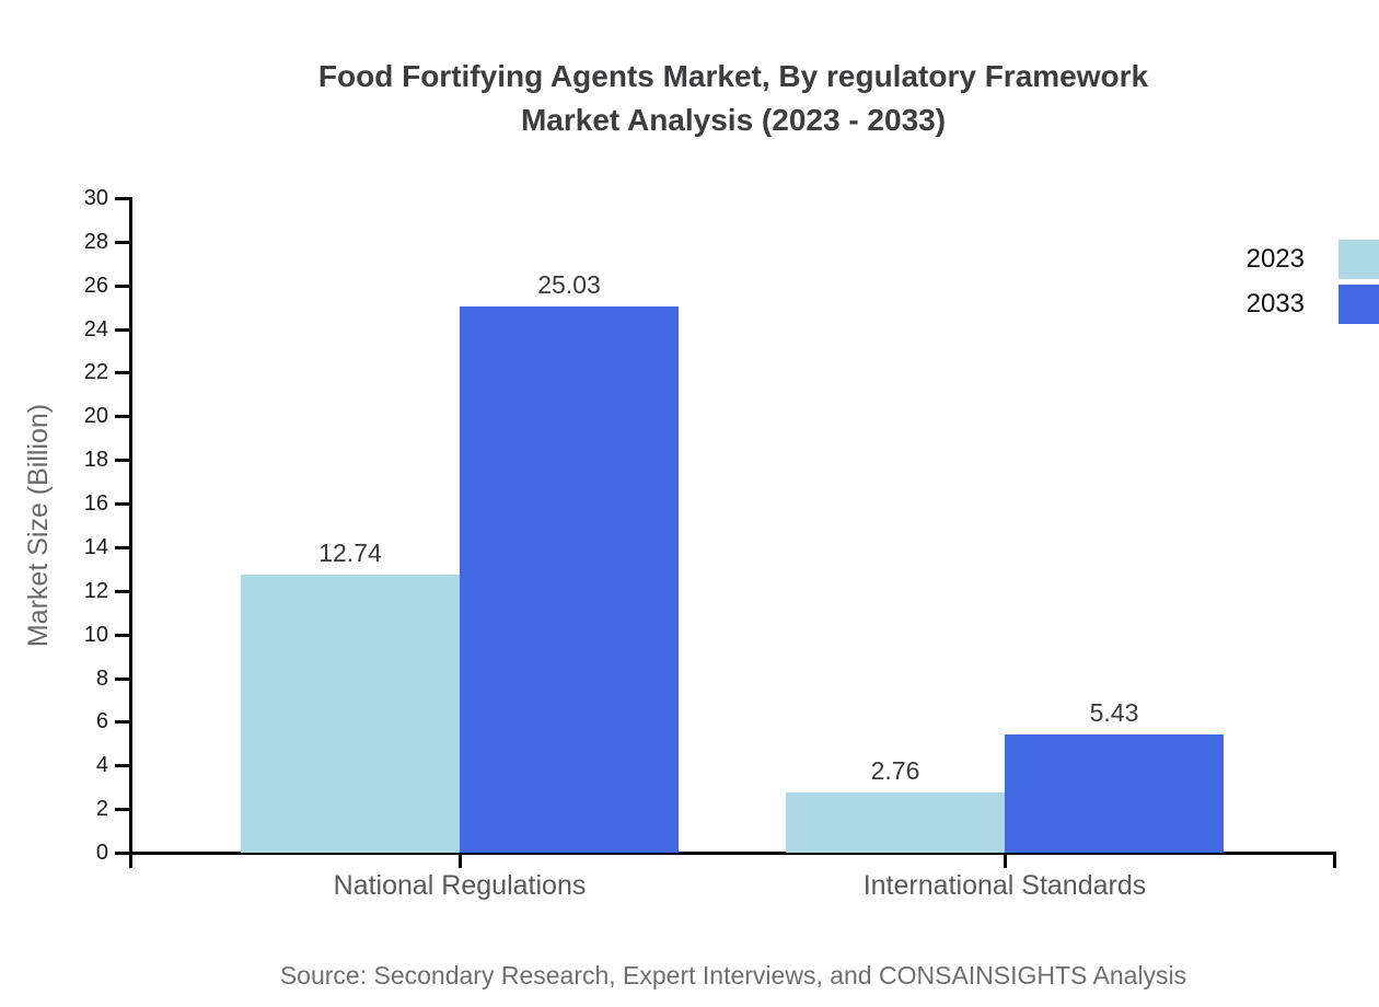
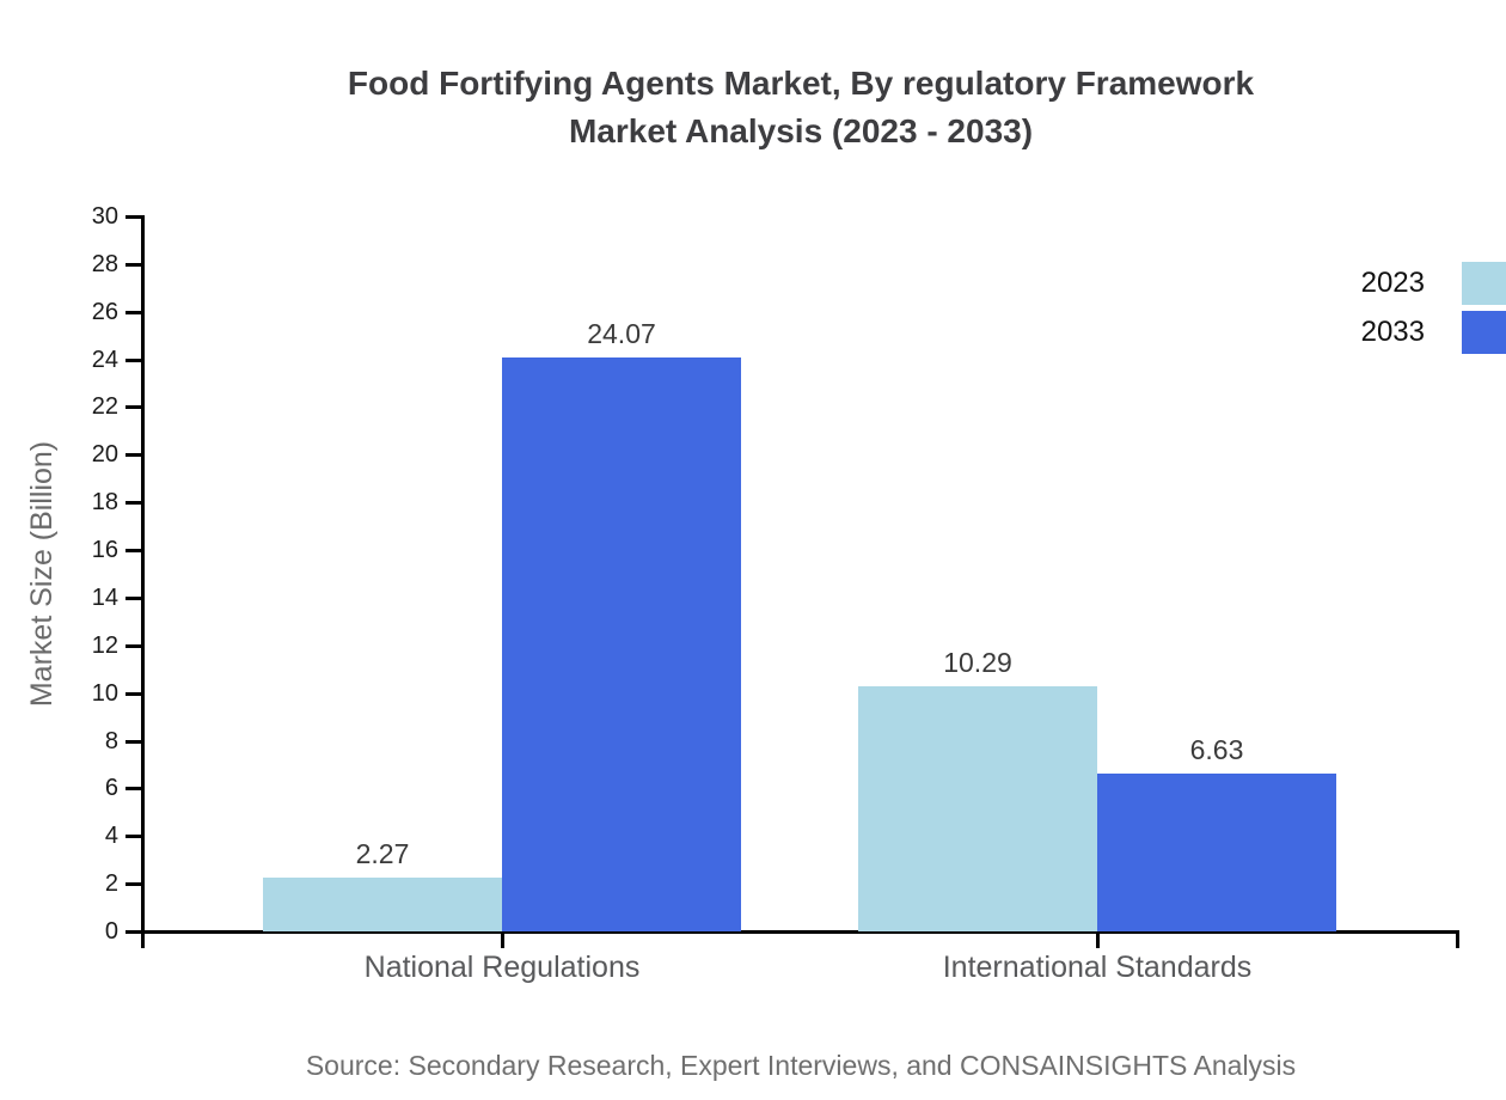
2023/National Regulations: 12.74 -> 2.27
2033/National Regulations: 25.03 -> 24.07
2023/International Standards: 2.76 -> 10.29
2033/International Standards: 5.43 -> 6.63
